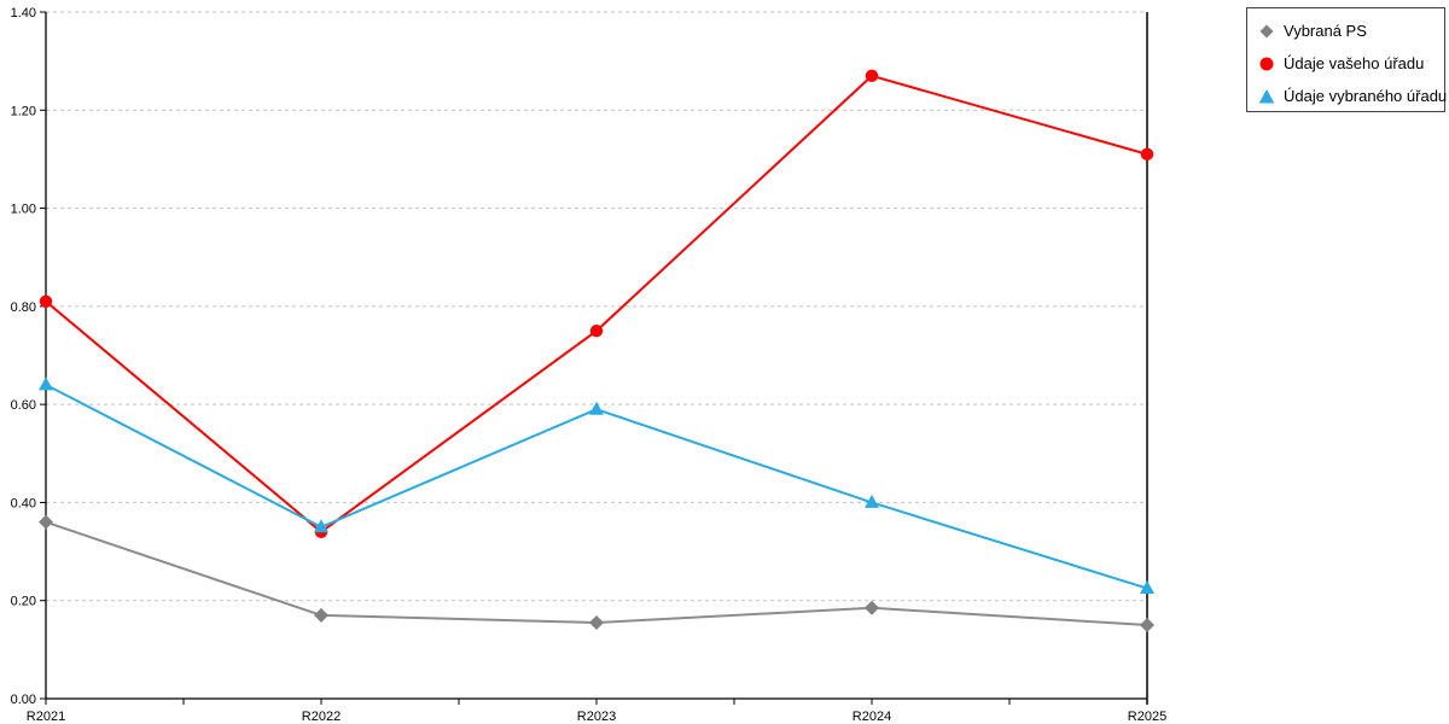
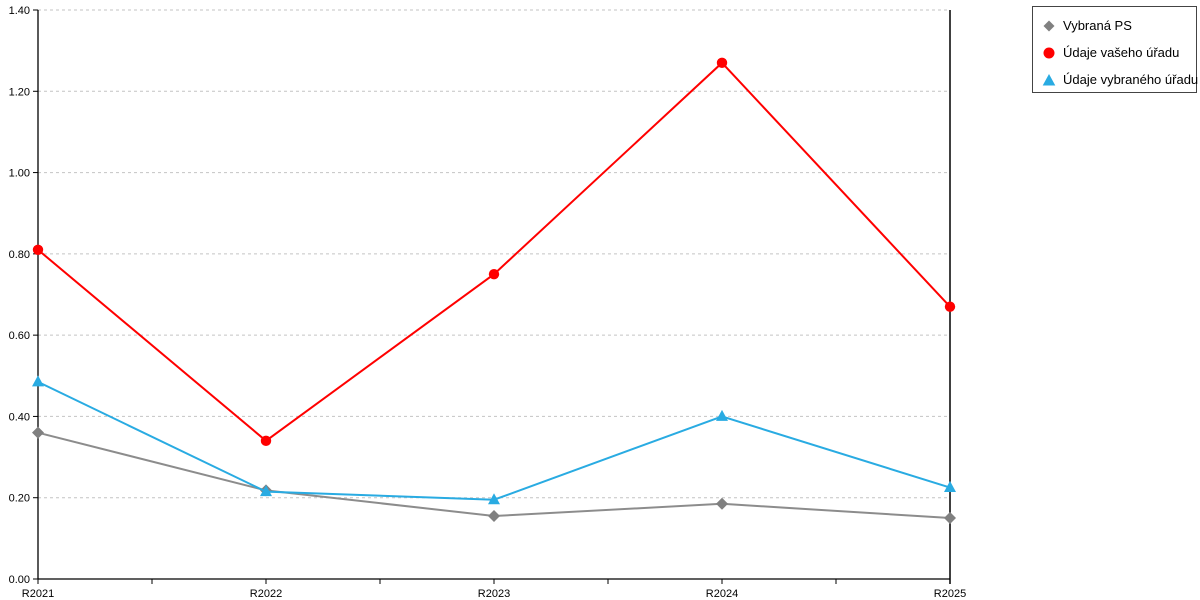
Údaje vybraného úřadu/R2021: 0.64 -> 0.48
Vybraná PS/R2022: 0.17 -> 0.22
Údaje vybraného úřadu/R2022: 0.35 -> 0.21
Údaje vybraného úřadu/R2023: 0.59 -> 0.20
Údaje vašeho úřadu/R2025: 1.11 -> 0.67
